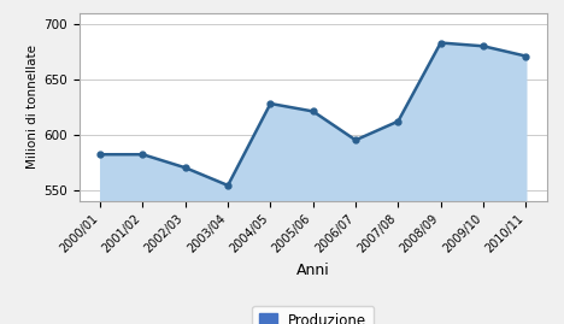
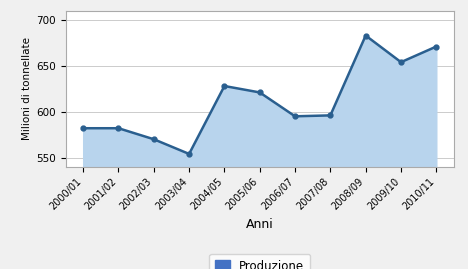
2007/08: 612 -> 596
2009/10: 680 -> 654
